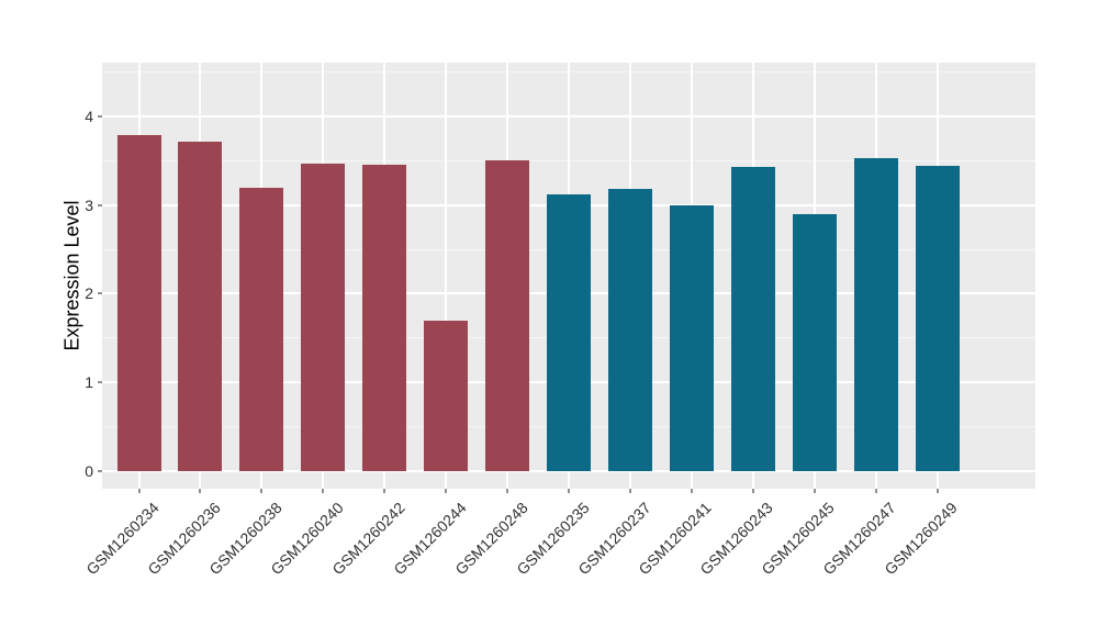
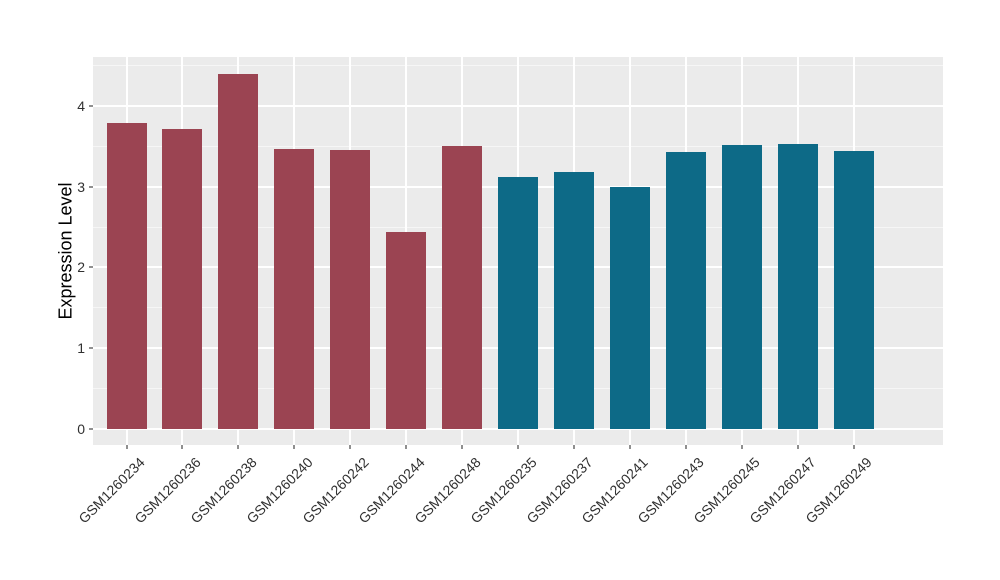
GSM1260238: 3.2 -> 4.4
GSM1260244: 1.7 -> 2.4
GSM1260245: 2.9 -> 3.5
